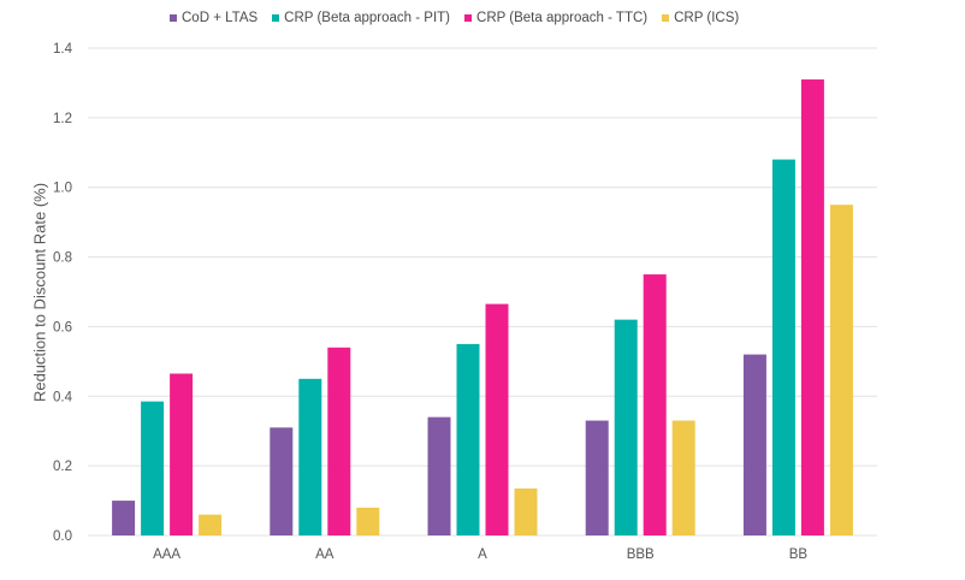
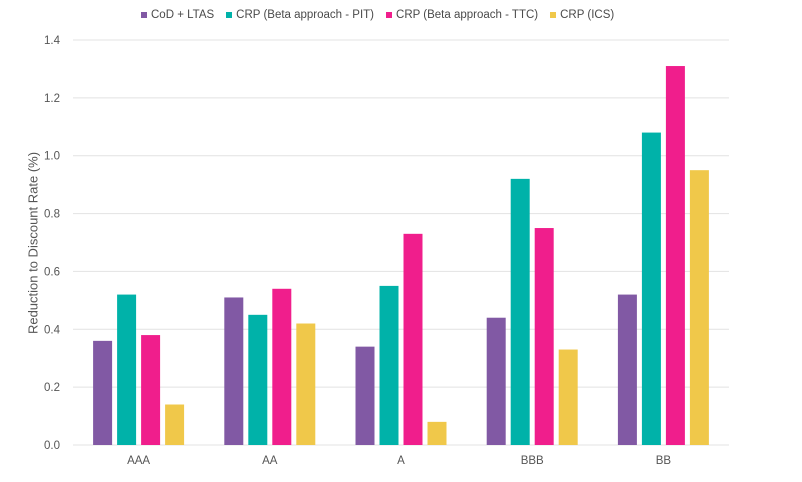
CoD + LTAS/AAA: 0.10 -> 0.36
CRP (Beta approach - PIT)/AAA: 0.39 -> 0.52
CRP (Beta approach - TTC)/AAA: 0.47 -> 0.38
CRP (ICS)/AAA: 0.06 -> 0.14
CoD + LTAS/AA: 0.31 -> 0.51
CRP (ICS)/AA: 0.08 -> 0.42
CRP (Beta approach - TTC)/A: 0.67 -> 0.73
CRP (ICS)/A: 0.14 -> 0.08
CoD + LTAS/BBB: 0.33 -> 0.44
CRP (Beta approach - PIT)/BBB: 0.62 -> 0.92
